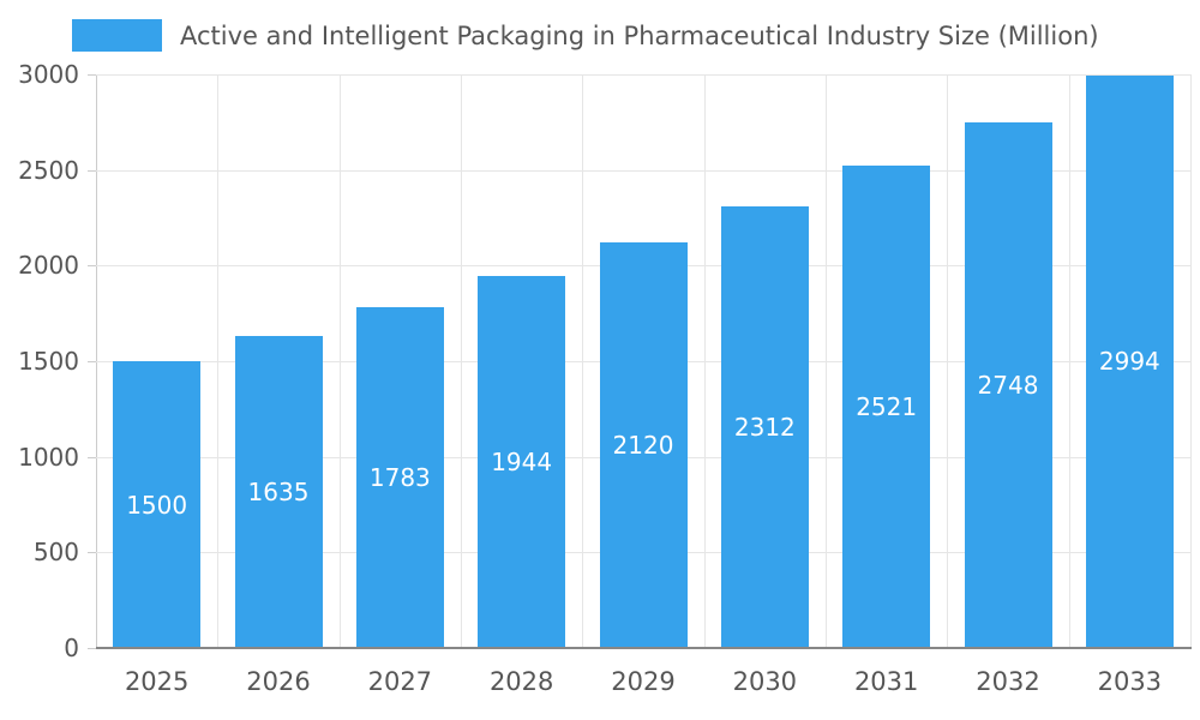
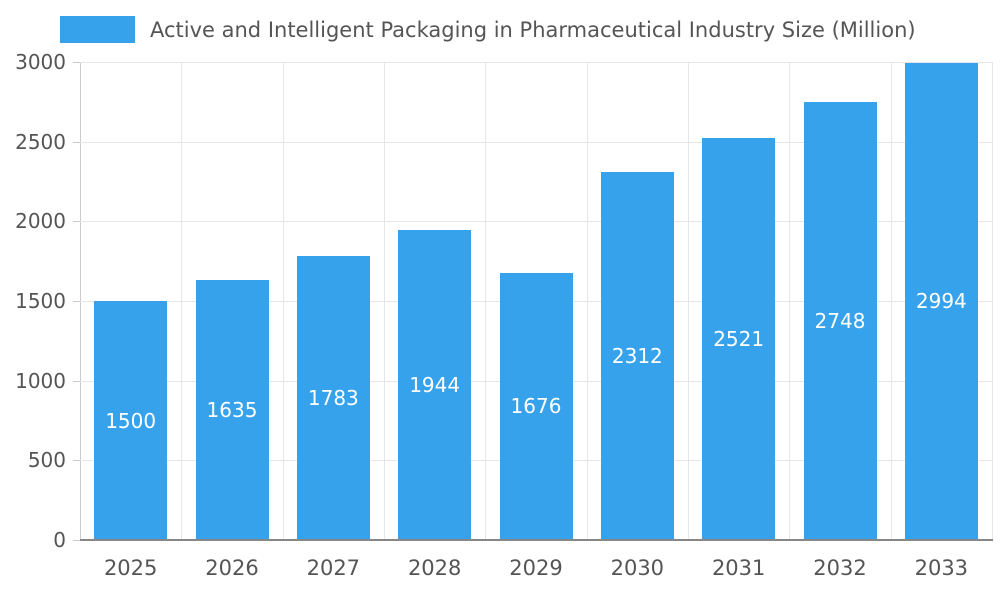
2029: 2120 -> 1676
